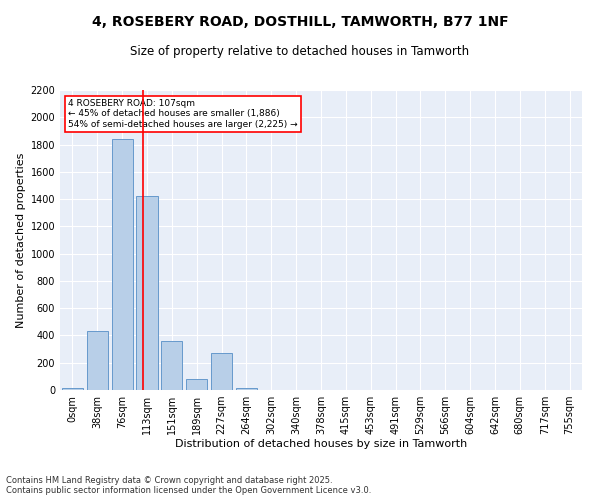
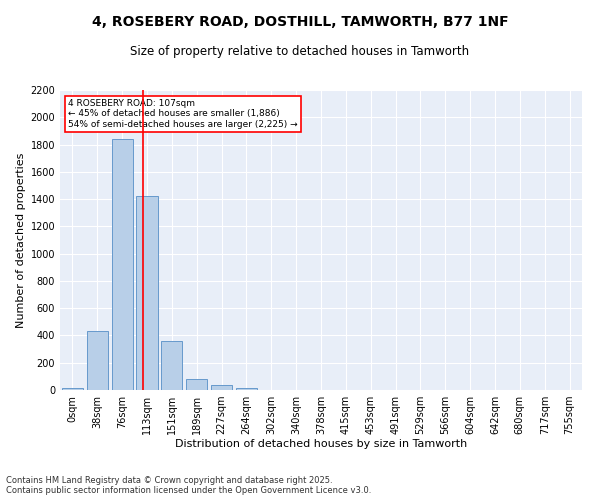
227sqm: 270 -> 40
